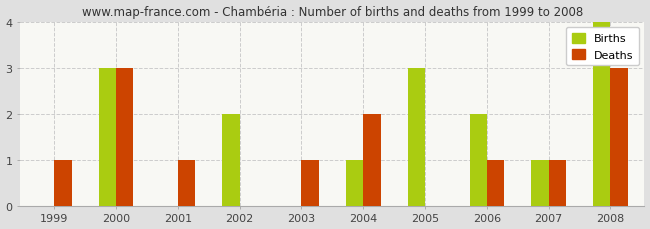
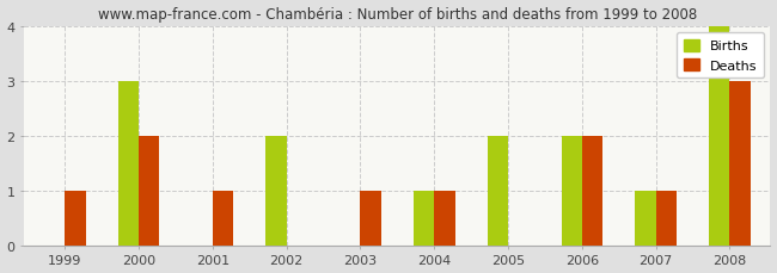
Deaths/2000: 3 -> 2
Deaths/2004: 2 -> 1
Births/2005: 3 -> 2
Deaths/2006: 1 -> 2
